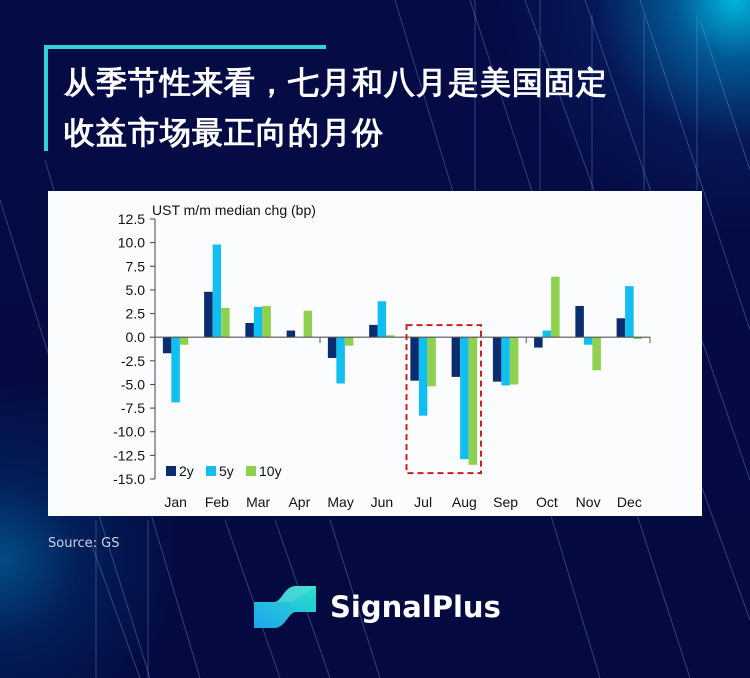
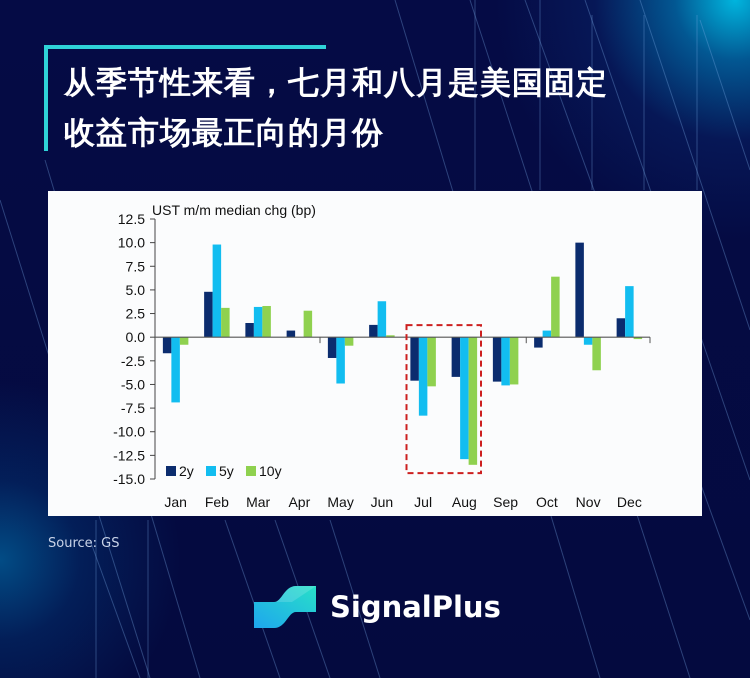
2y/Nov: 3 -> 10
